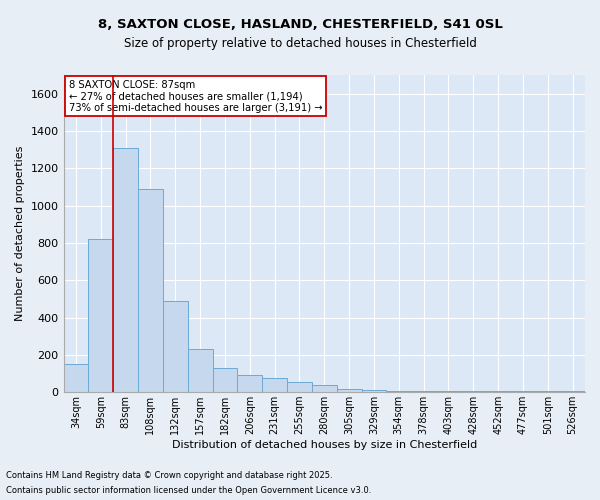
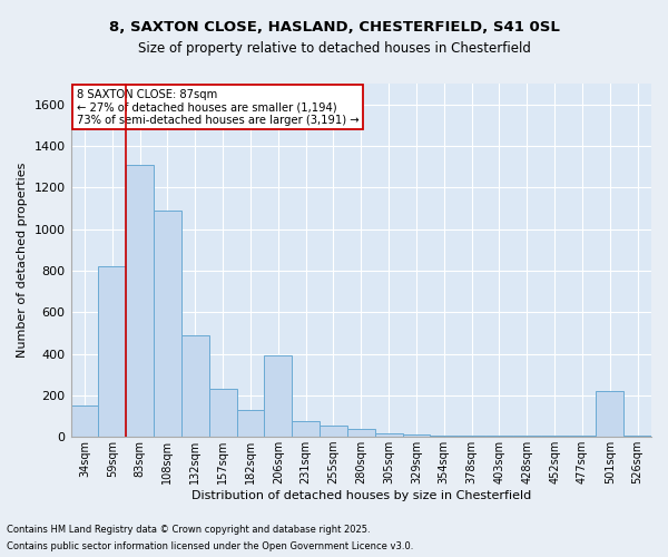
206sqm: 90 -> 390
501sqm: 0 -> 220
